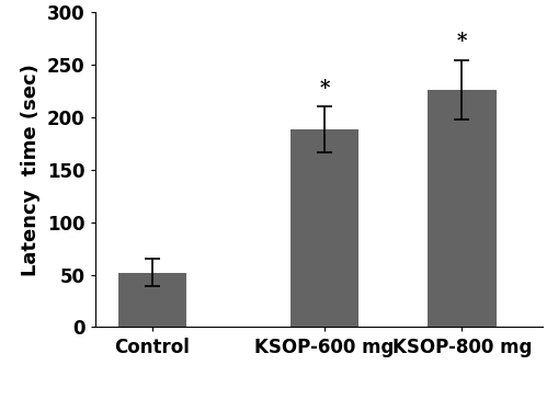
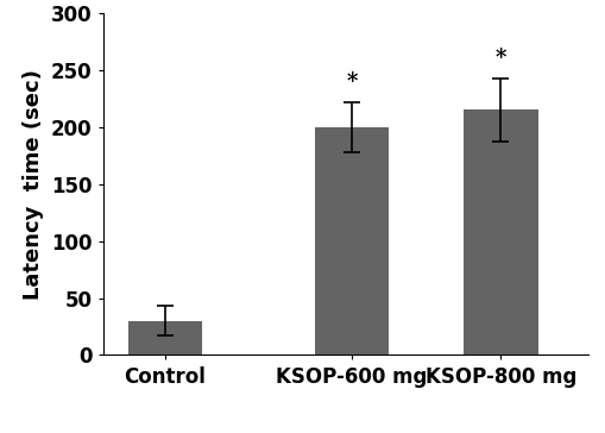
Control: 52 -> 30
KSOP-600 mg: 188 -> 200
KSOP-800 mg: 226 -> 215
